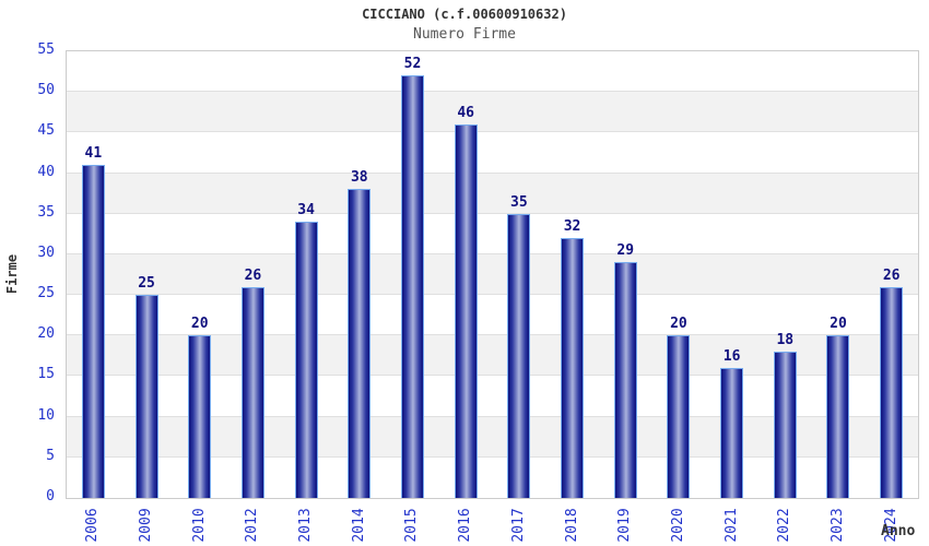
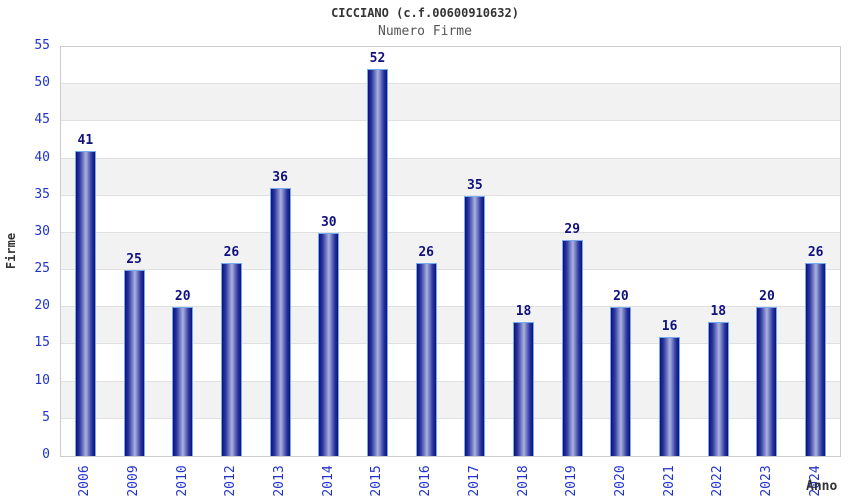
2013: 34 -> 36
2014: 38 -> 30
2016: 46 -> 26
2018: 32 -> 18
